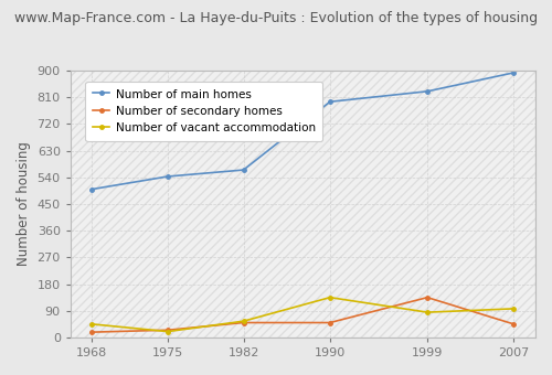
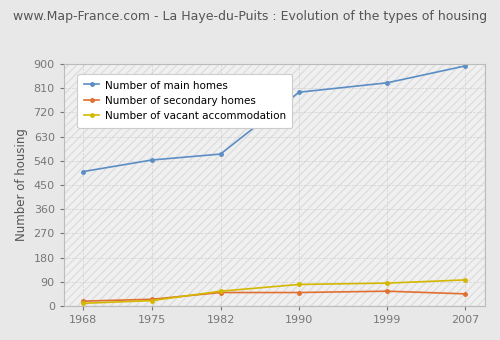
Number of vacant accommodation/1968: 45 -> 10
Number of vacant accommodation/1990: 135 -> 80
Number of secondary homes/1999: 135 -> 55
